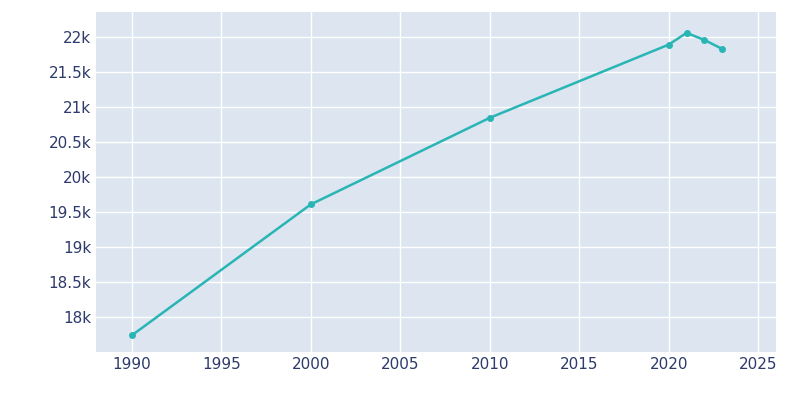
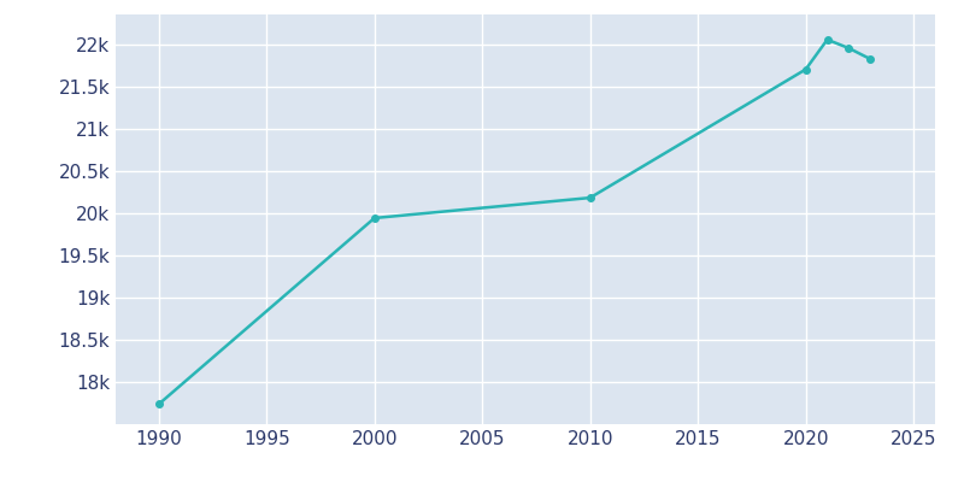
2000: 19.60k -> 19.94k
2010: 20.84k -> 20.18k
2020: 21.88k -> 21.70k
